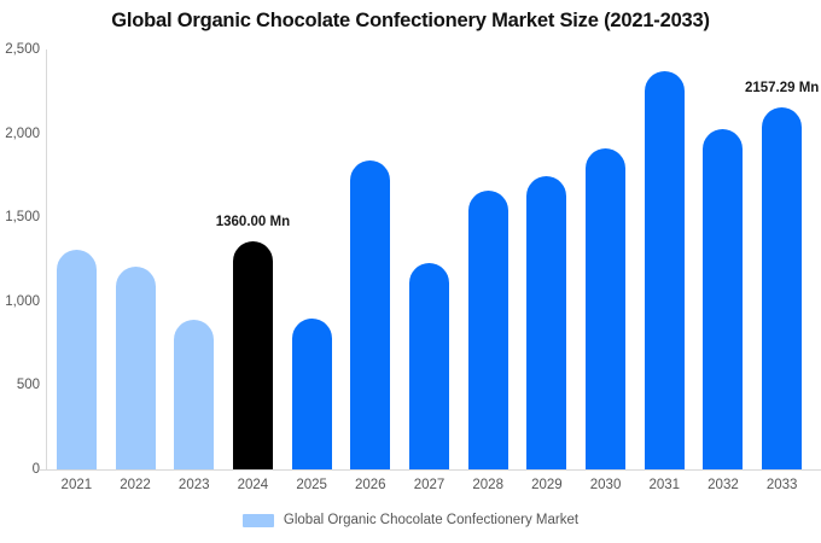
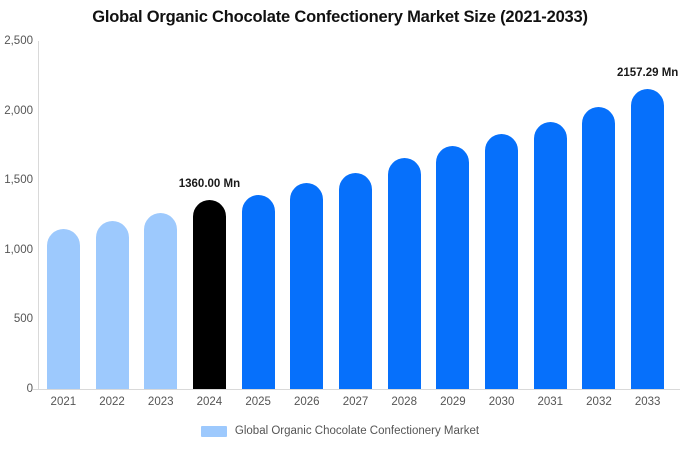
2021: 1310 -> 1150
2023: 890 -> 1260
2025: 900 -> 1390
2026: 1840 -> 1480
2027: 1230 -> 1550
2030: 1910 -> 1830
2031: 2370 -> 1920
